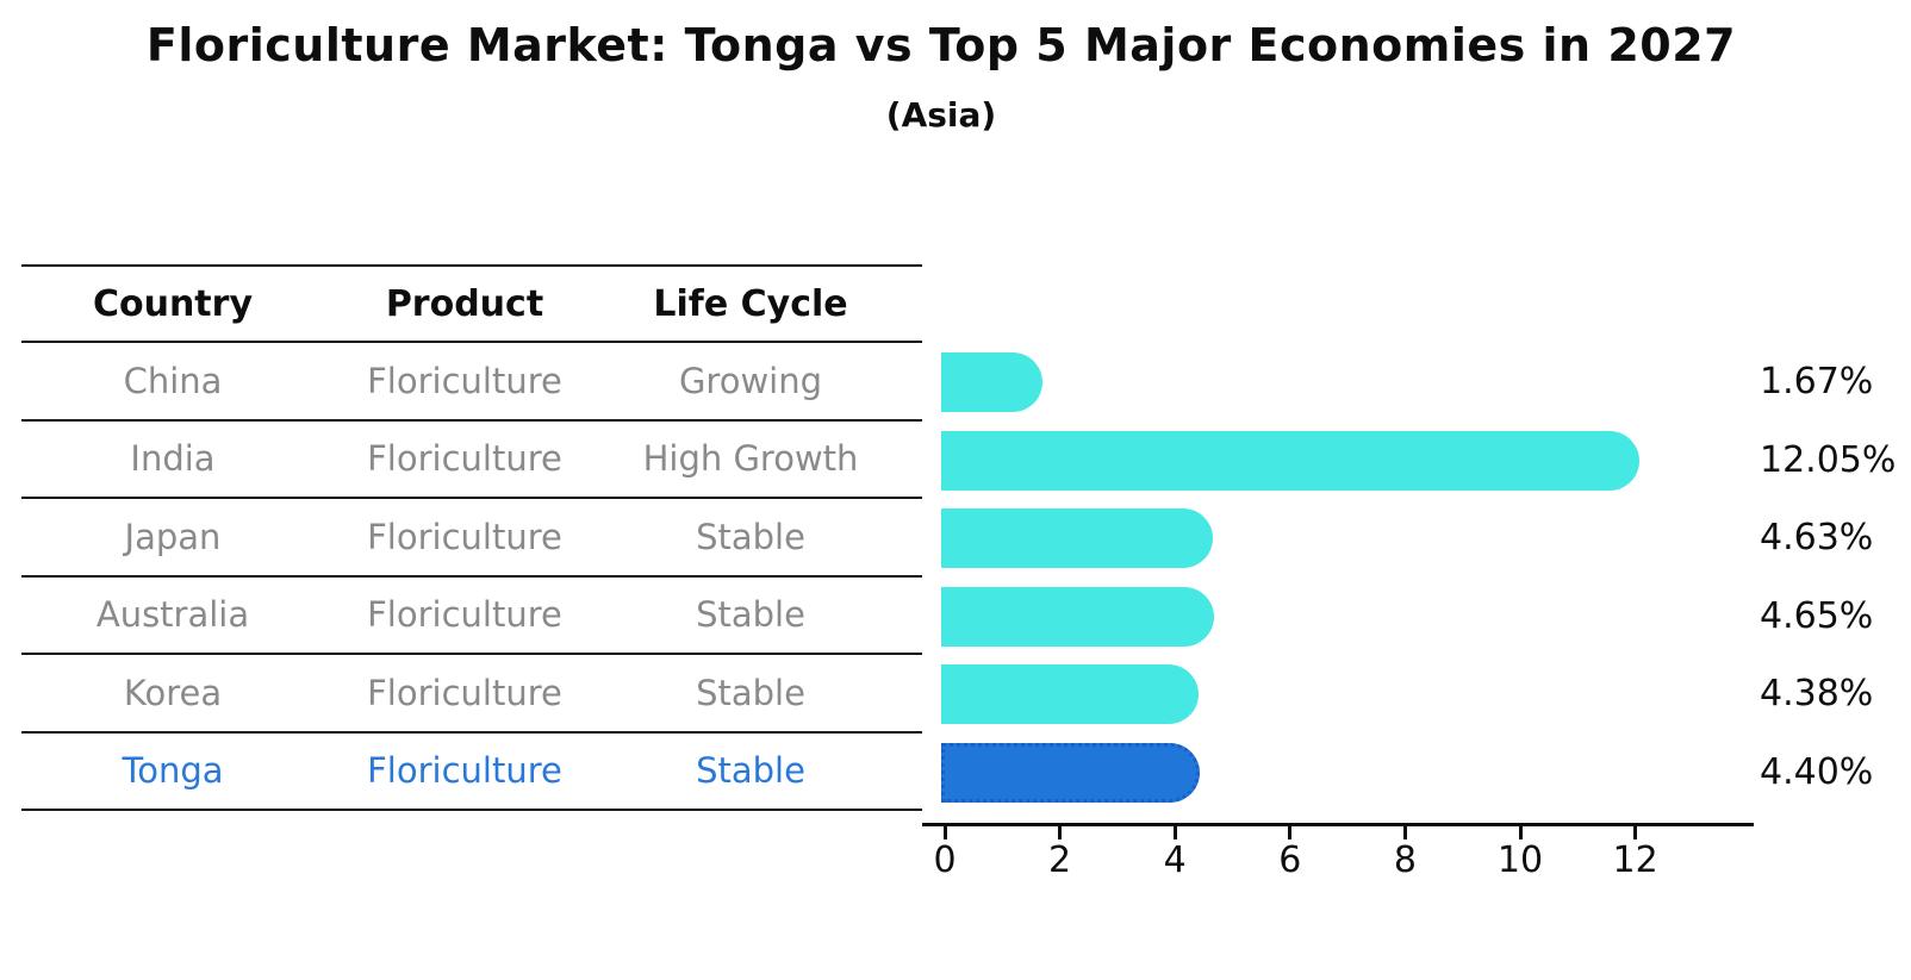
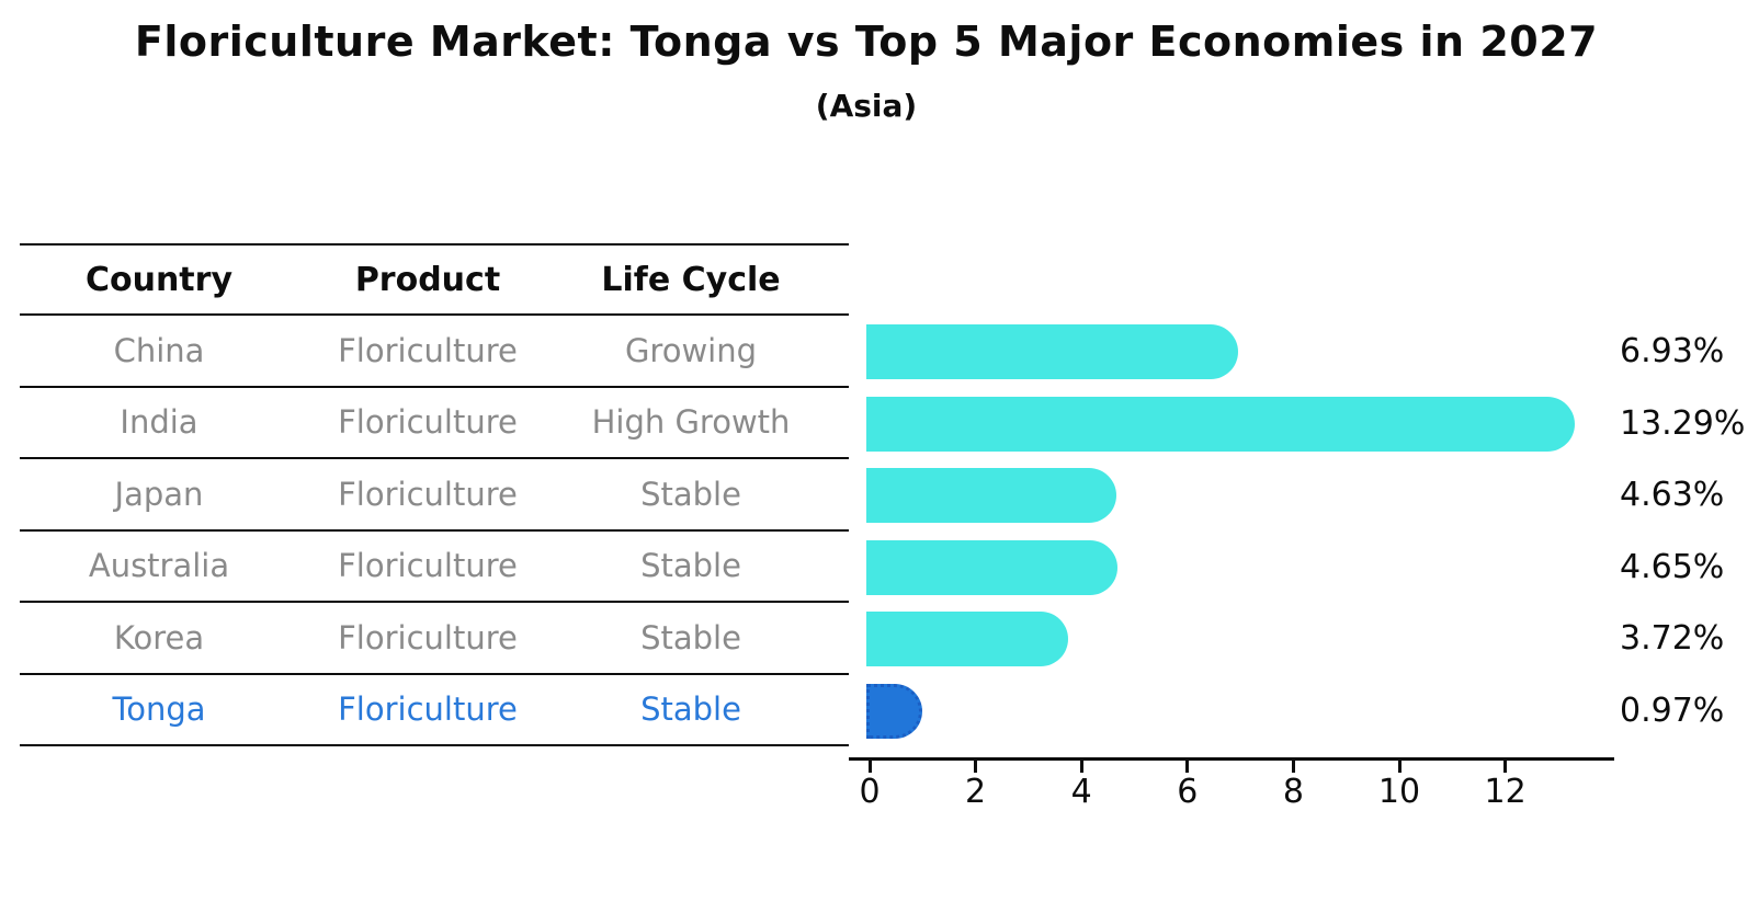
China: 1.67% -> 6.93%
India: 12.05% -> 13.29%
Korea: 4.38% -> 3.72%
Tonga: 4.40% -> 0.97%
